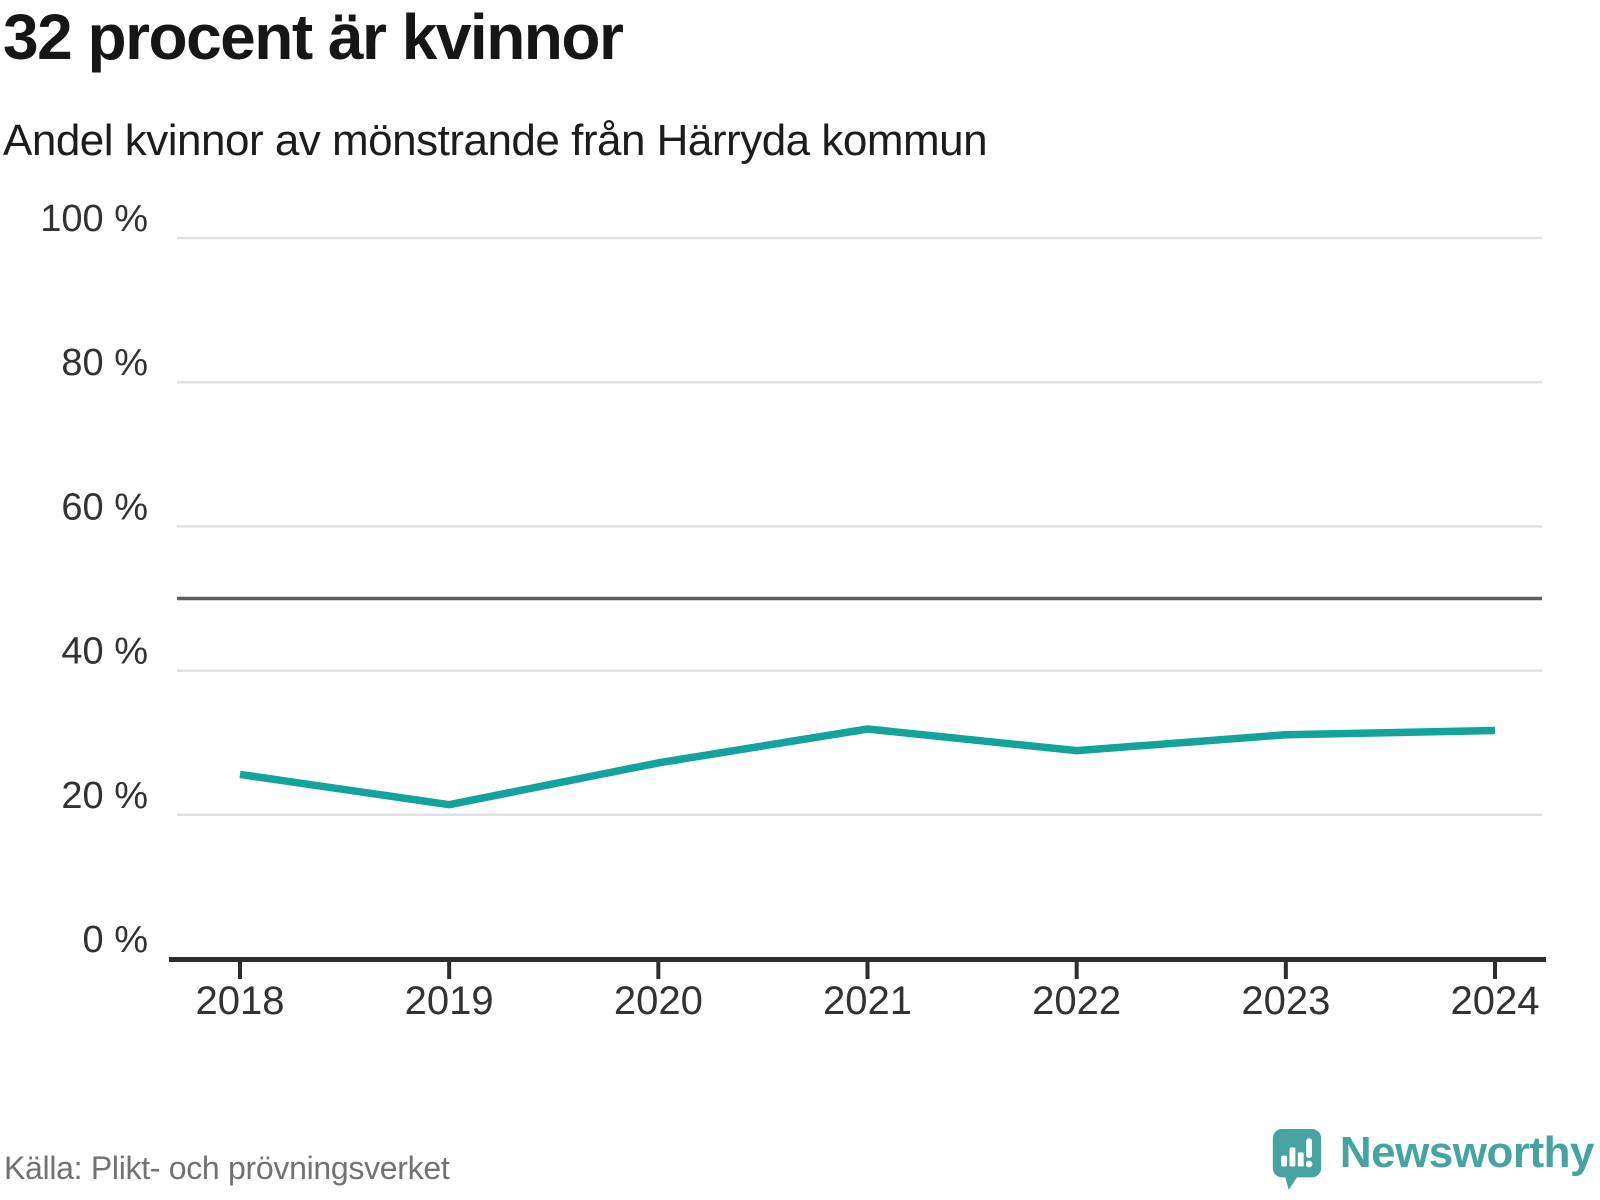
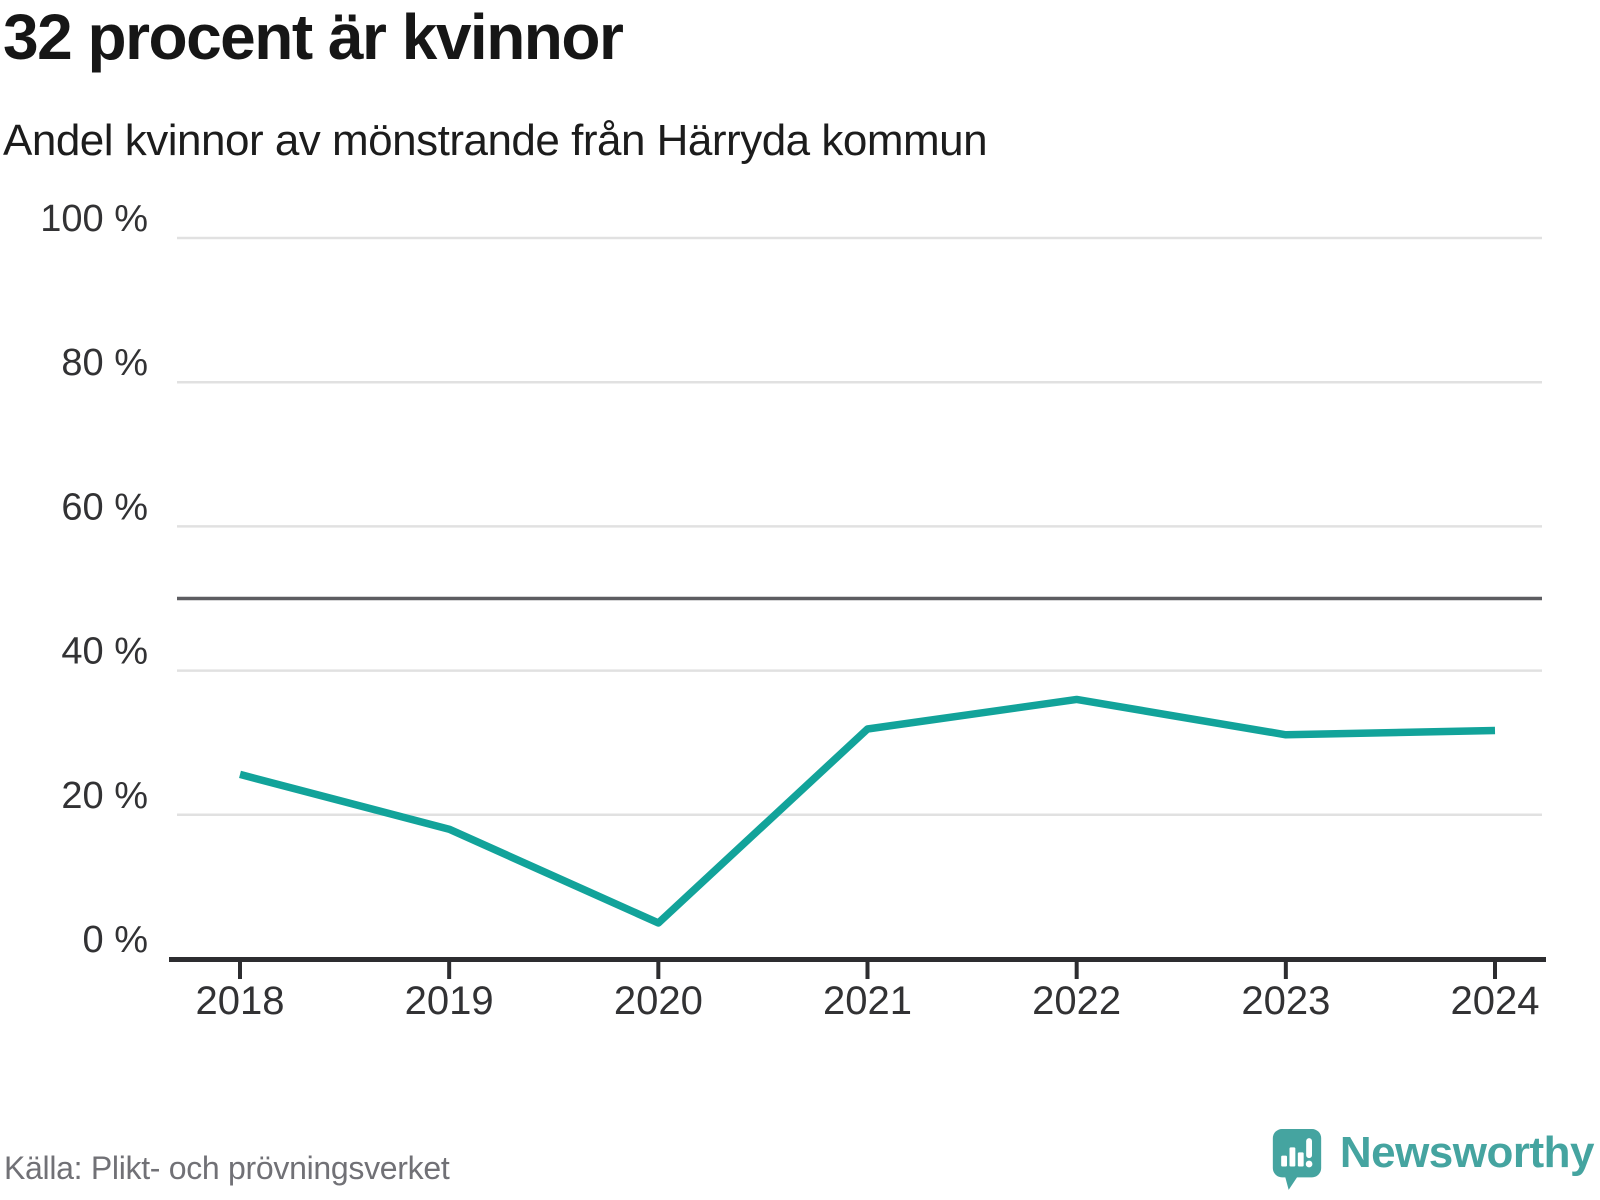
2019: 21% -> 18%
2020: 27% -> 5%
2022: 29% -> 36%
